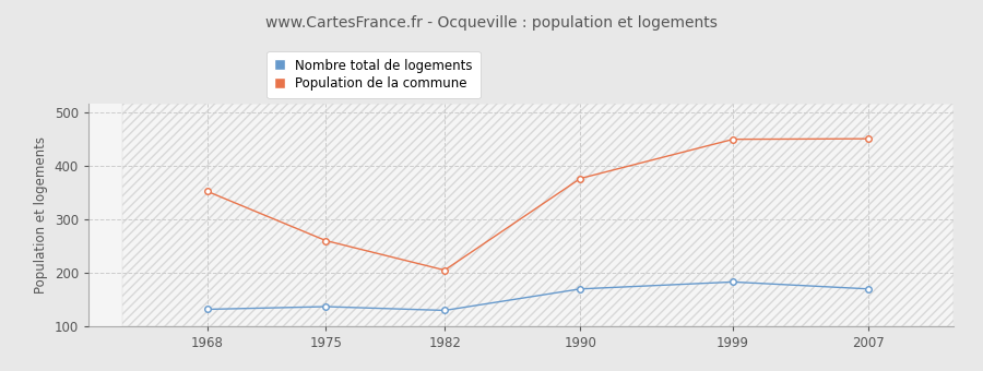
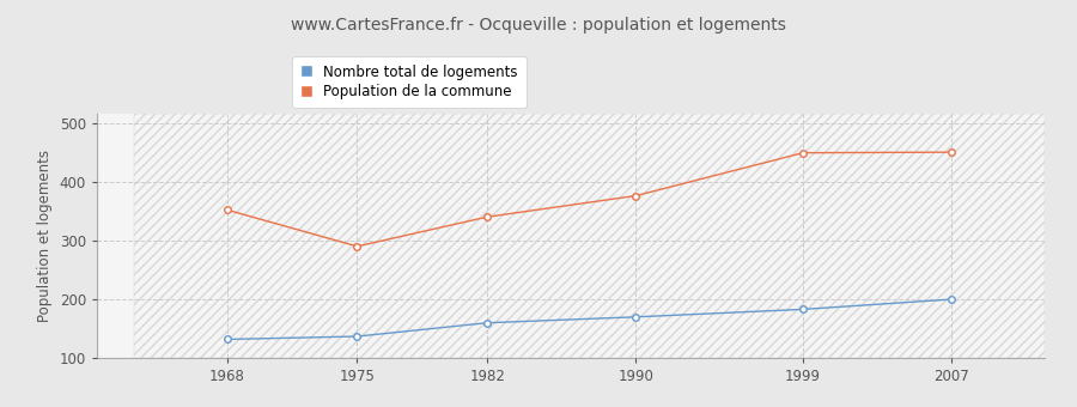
Population de la commune/1975: 260 -> 290
Nombre total de logements/1982: 130 -> 160
Population de la commune/1982: 205 -> 340
Nombre total de logements/2007: 170 -> 200
